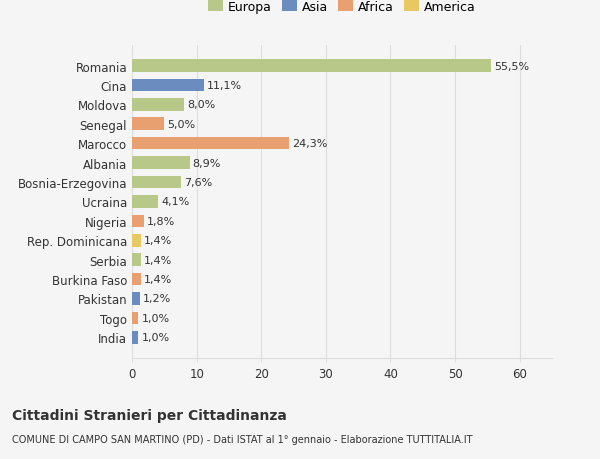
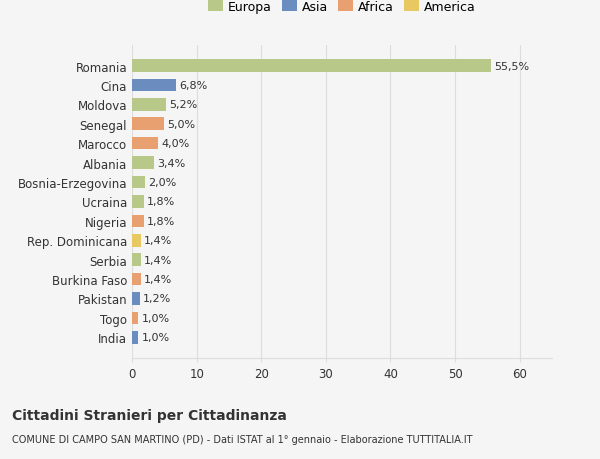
Cina: 11,1% -> 6,8%
Moldova: 8,0% -> 5,2%
Marocco: 24,3% -> 4,0%
Albania: 8,9% -> 3,4%
Bosnia-Erzegovina: 7,6% -> 2,0%
Ucraina: 4,1% -> 1,8%
